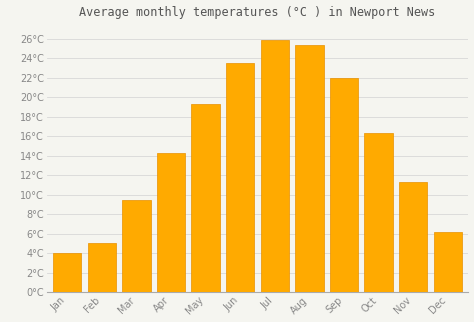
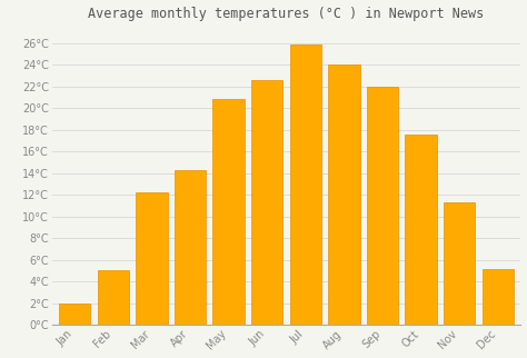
Jan: 4.0°C -> 2.0°C
Mar: 9.5°C -> 12.2°C
May: 19.3°C -> 20.8°C
Jun: 23.5°C -> 22.6°C
Aug: 25.3°C -> 24.0°C
Oct: 16.3°C -> 17.6°C
Dec: 6.2°C -> 5.2°C
